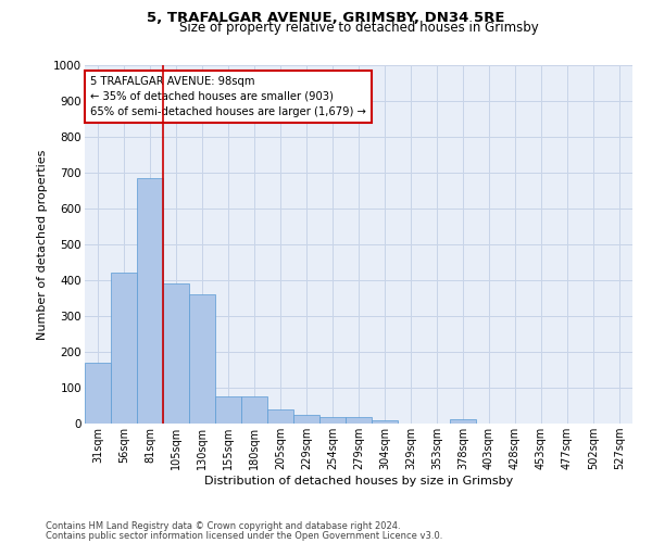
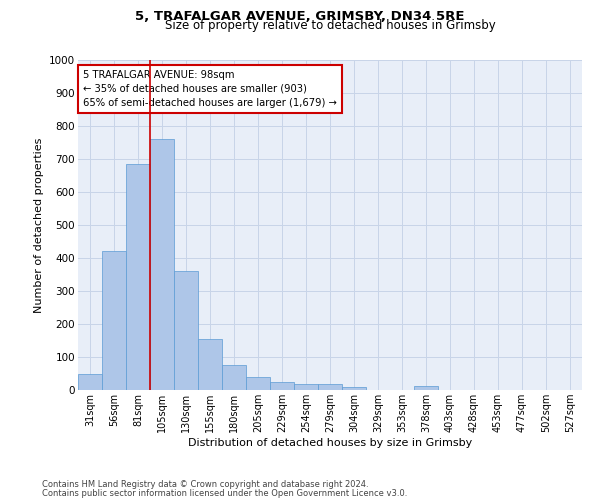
31sqm: 170 -> 50
105sqm: 390 -> 760
155sqm: 75 -> 155
